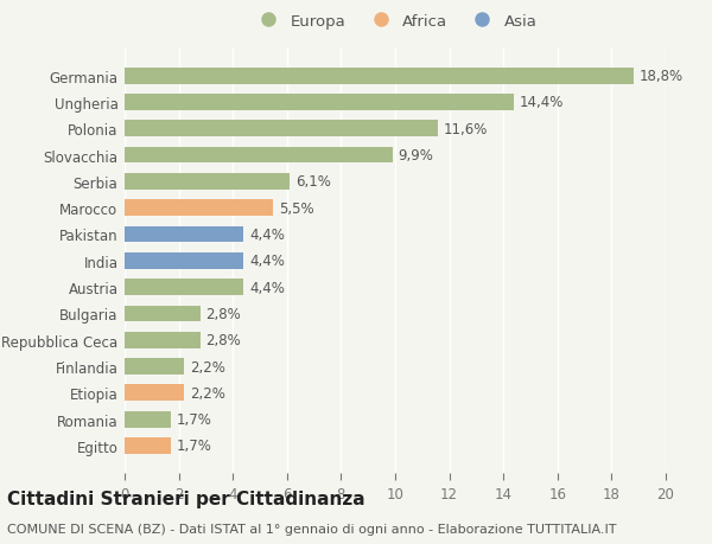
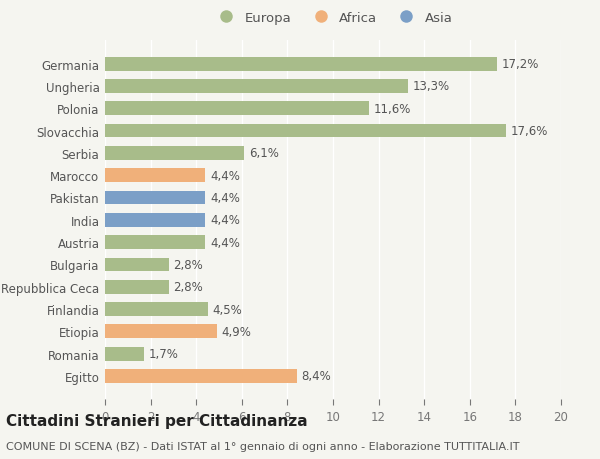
Germania: 18,8% -> 17,2%
Ungheria: 14,4% -> 13,3%
Slovacchia: 9,9% -> 17,6%
Marocco: 5,5% -> 4,4%
Finlandia: 2,2% -> 4,5%
Etiopia: 2,2% -> 4,9%
Egitto: 1,7% -> 8,4%
